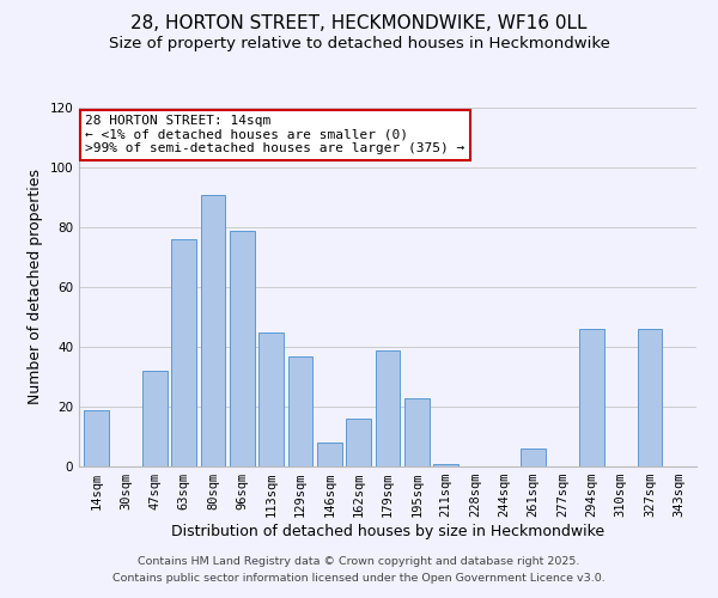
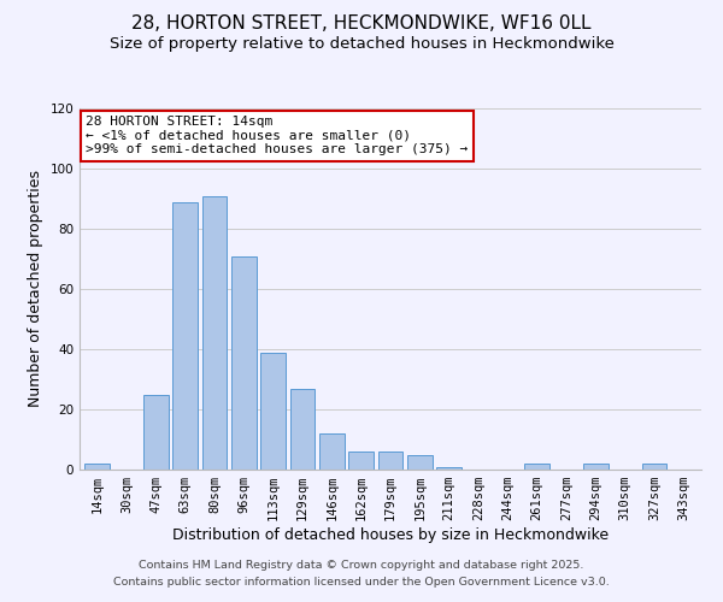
14sqm: 19 -> 2
47sqm: 32 -> 25
63sqm: 76 -> 89
96sqm: 79 -> 71
113sqm: 45 -> 39
129sqm: 37 -> 27
146sqm: 8 -> 12
162sqm: 16 -> 6
179sqm: 39 -> 6
195sqm: 23 -> 5
261sqm: 6 -> 2
294sqm: 46 -> 2
327sqm: 46 -> 2
